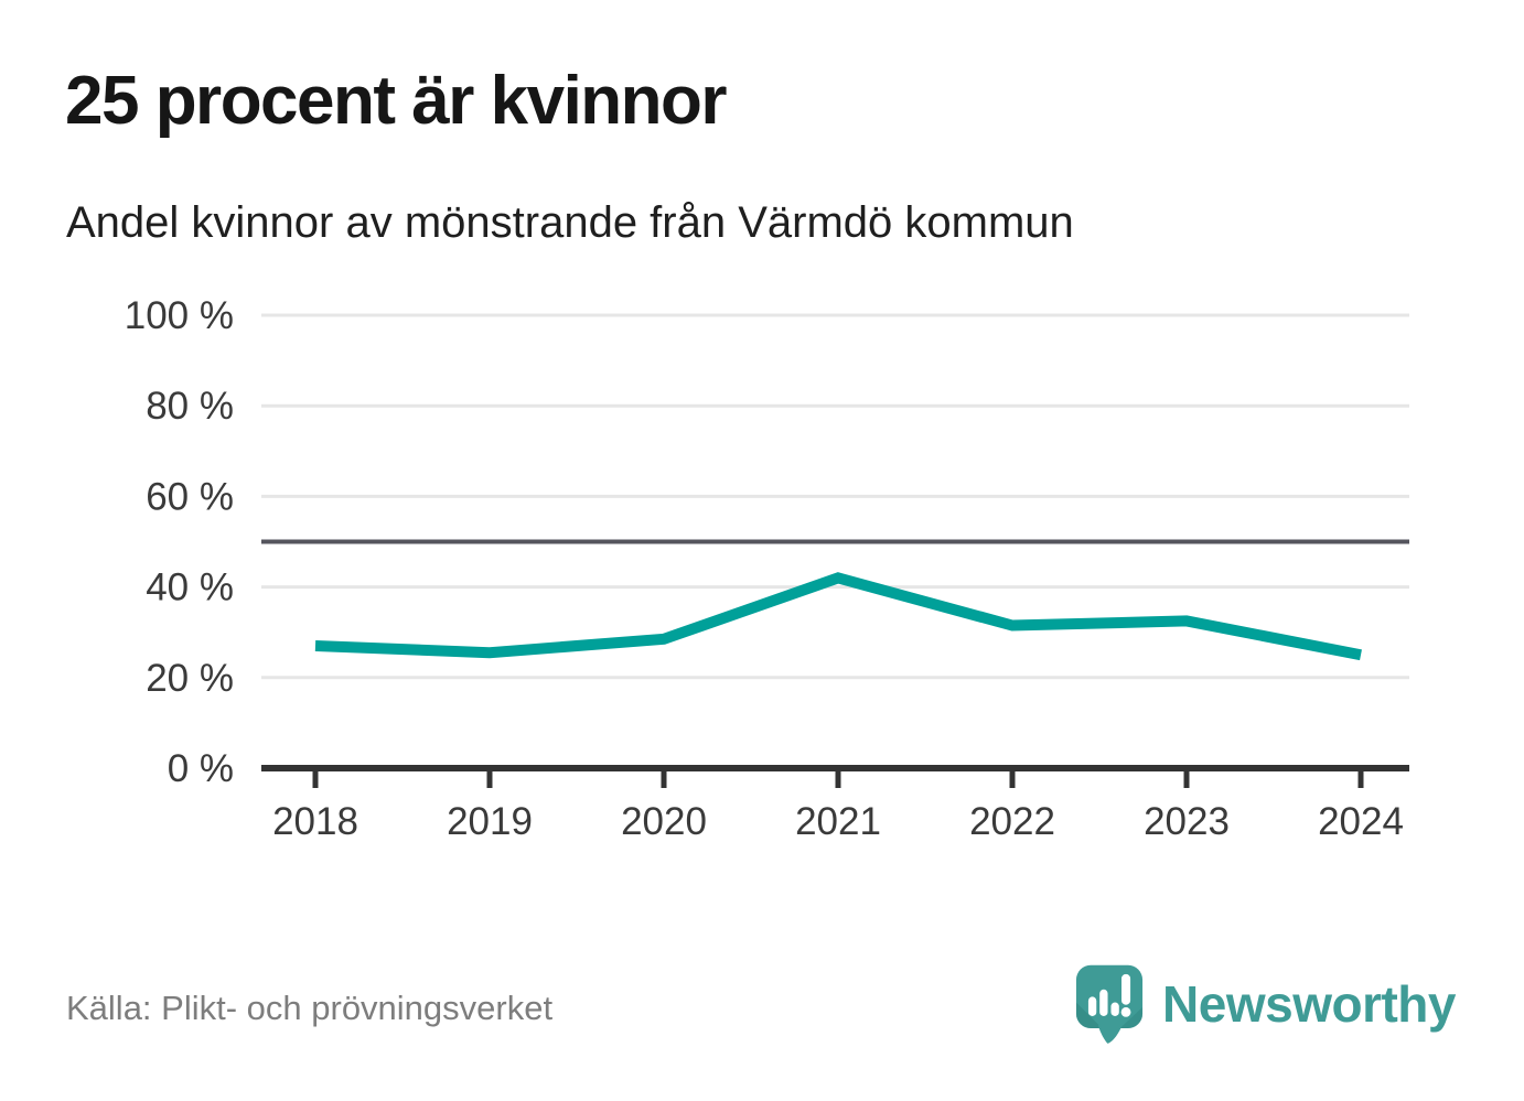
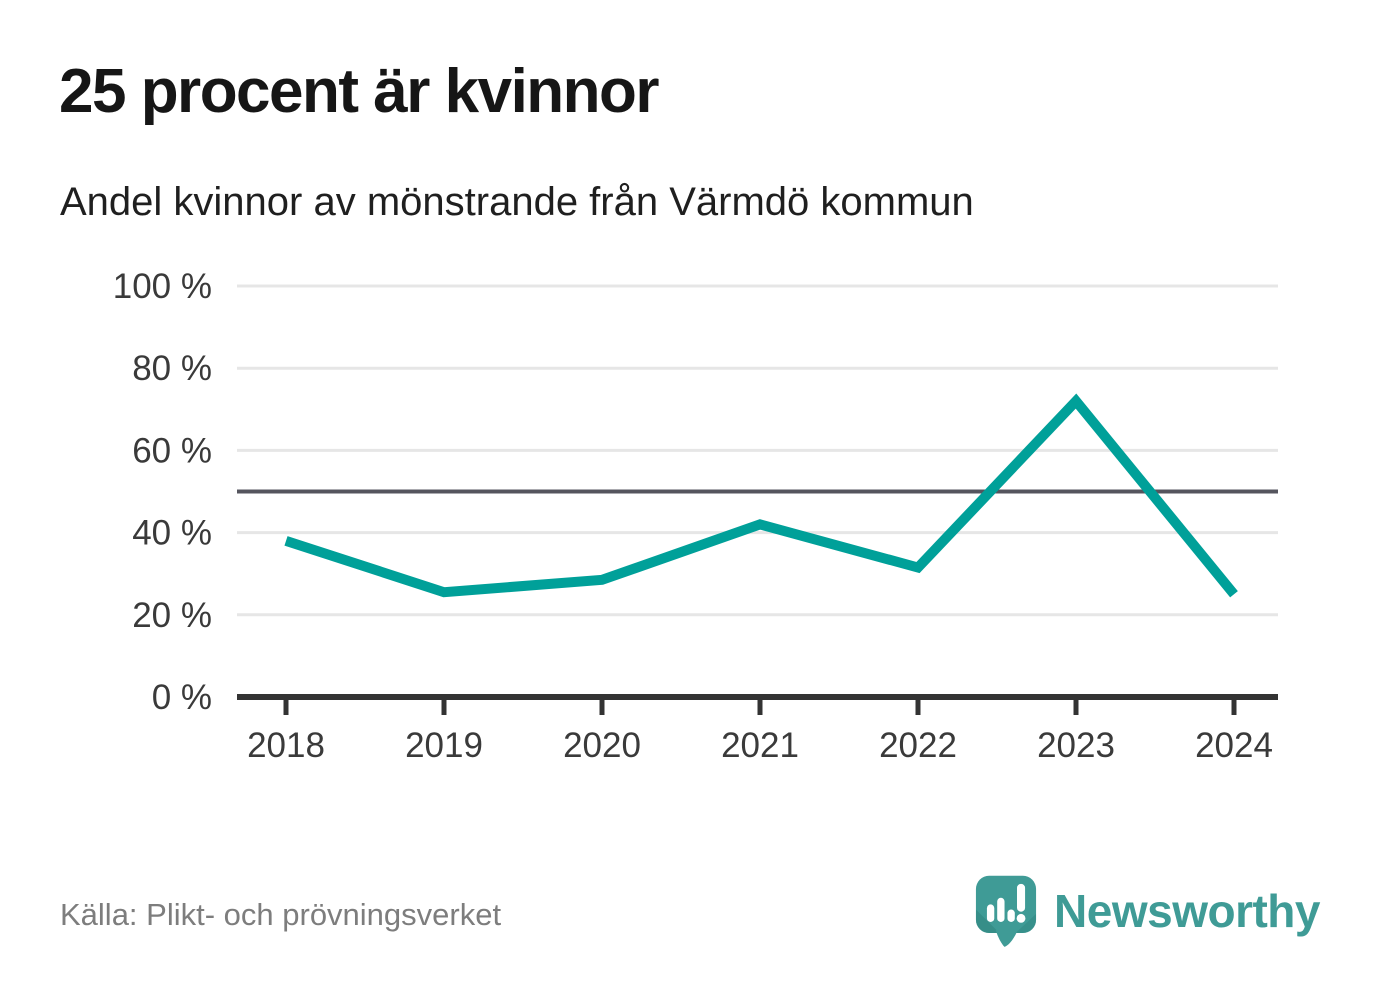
2018: 27% -> 38%
2023: 32% -> 72%
